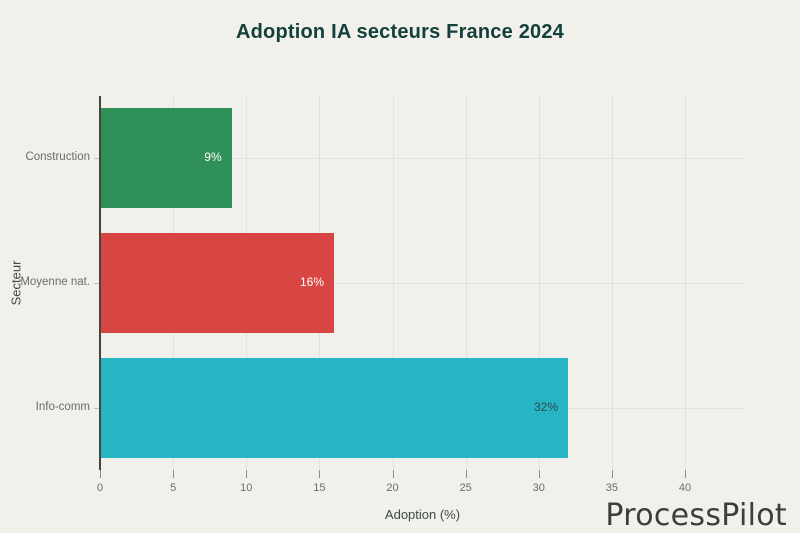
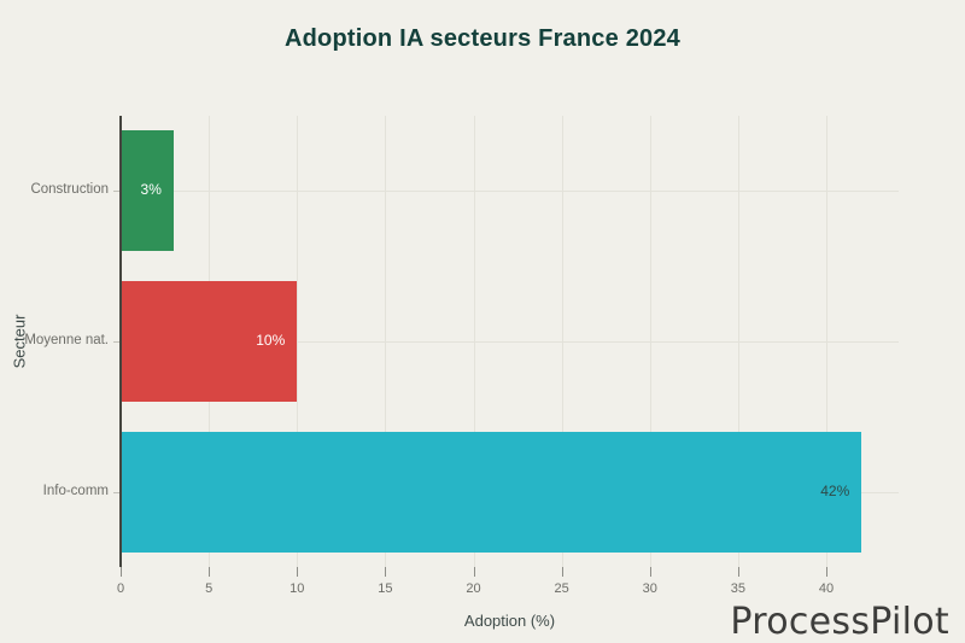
Construction: 9% -> 3%
Moyenne nat.: 16% -> 10%
Info-comm: 32% -> 42%
